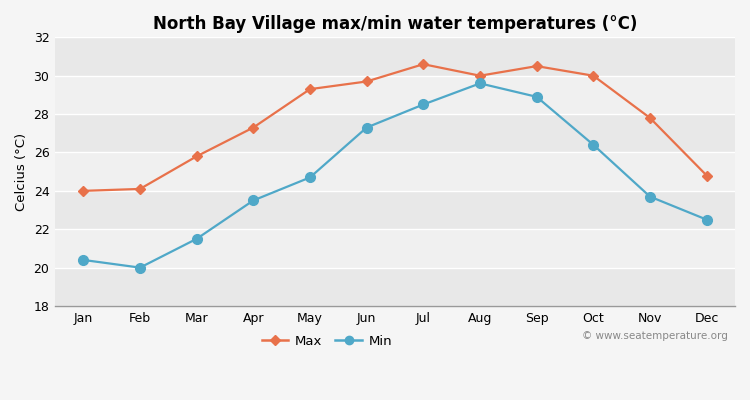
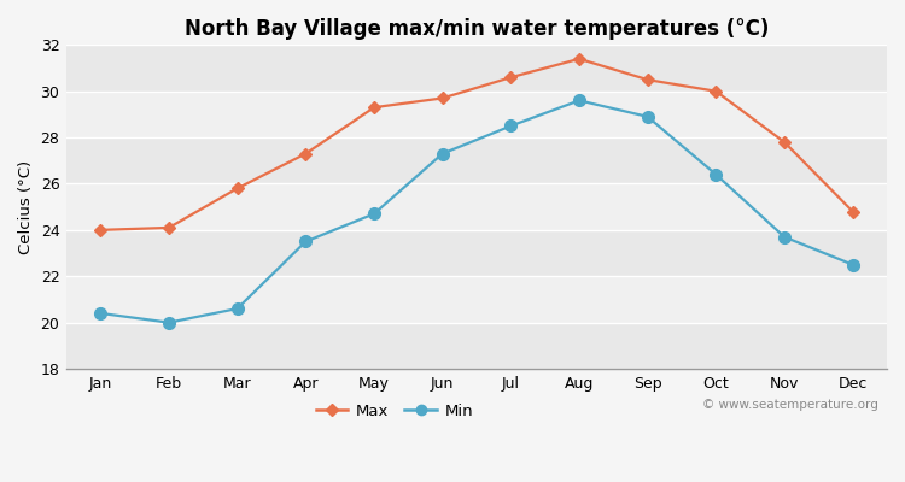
Min/Mar: 21.5 -> 20.6
Max/Aug: 30.0 -> 31.4
